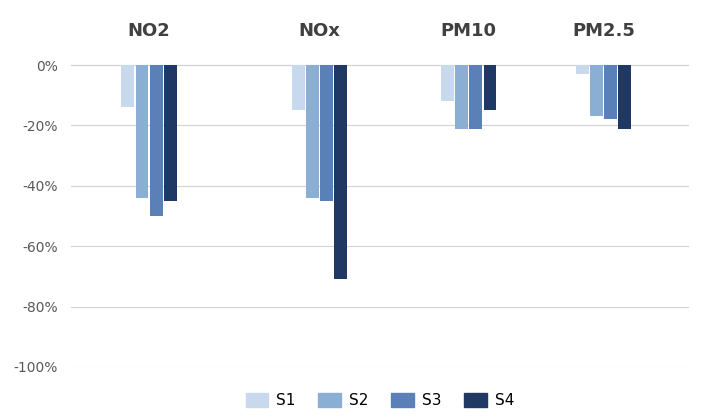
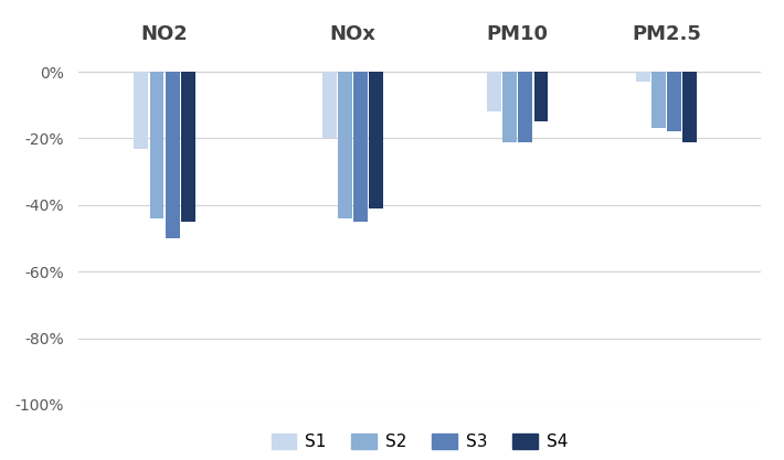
S1/NO2: -14% -> -23%
S1/NOx: -15% -> -20%
S4/NOx: -71% -> -41%
